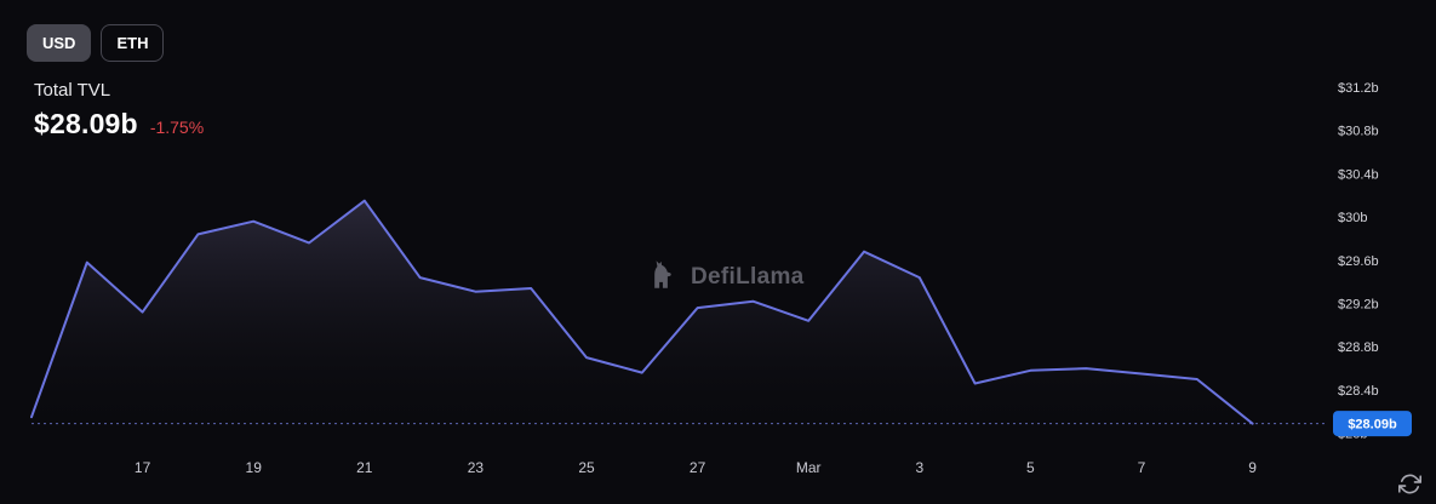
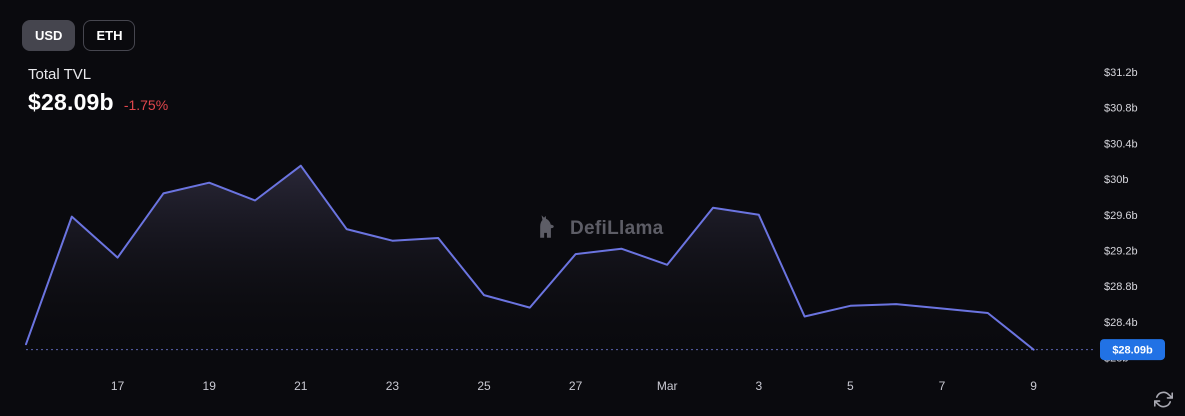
Mar 3: $29.4b -> $29.6b
